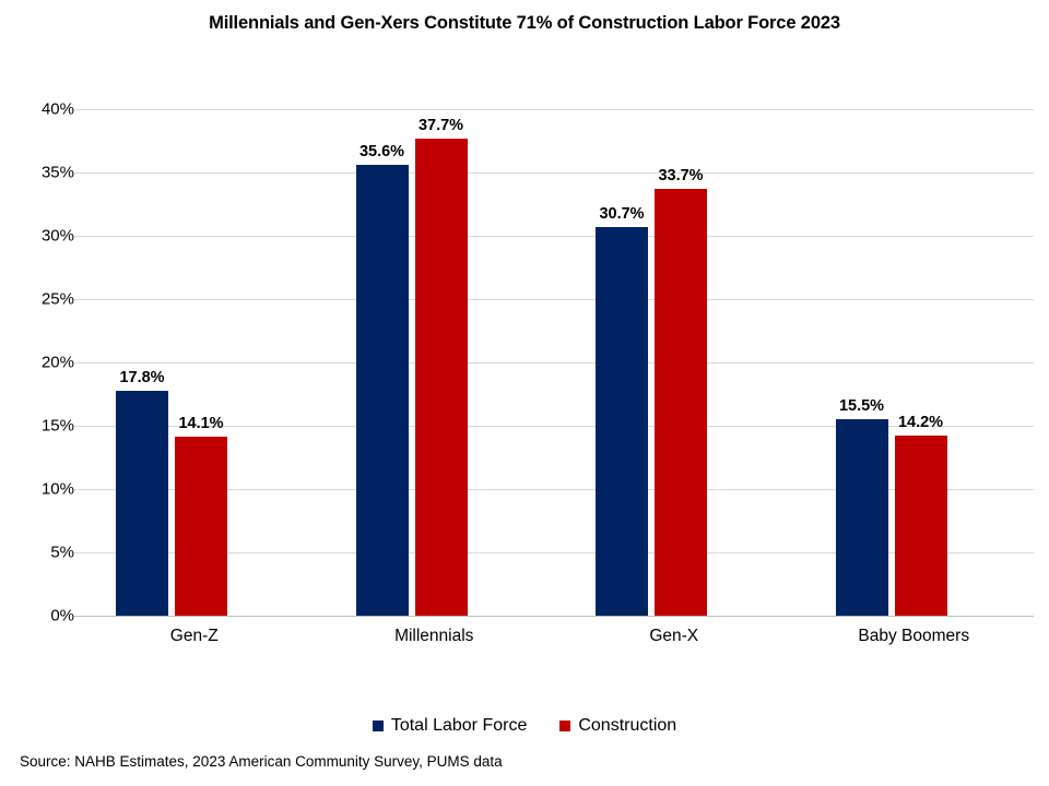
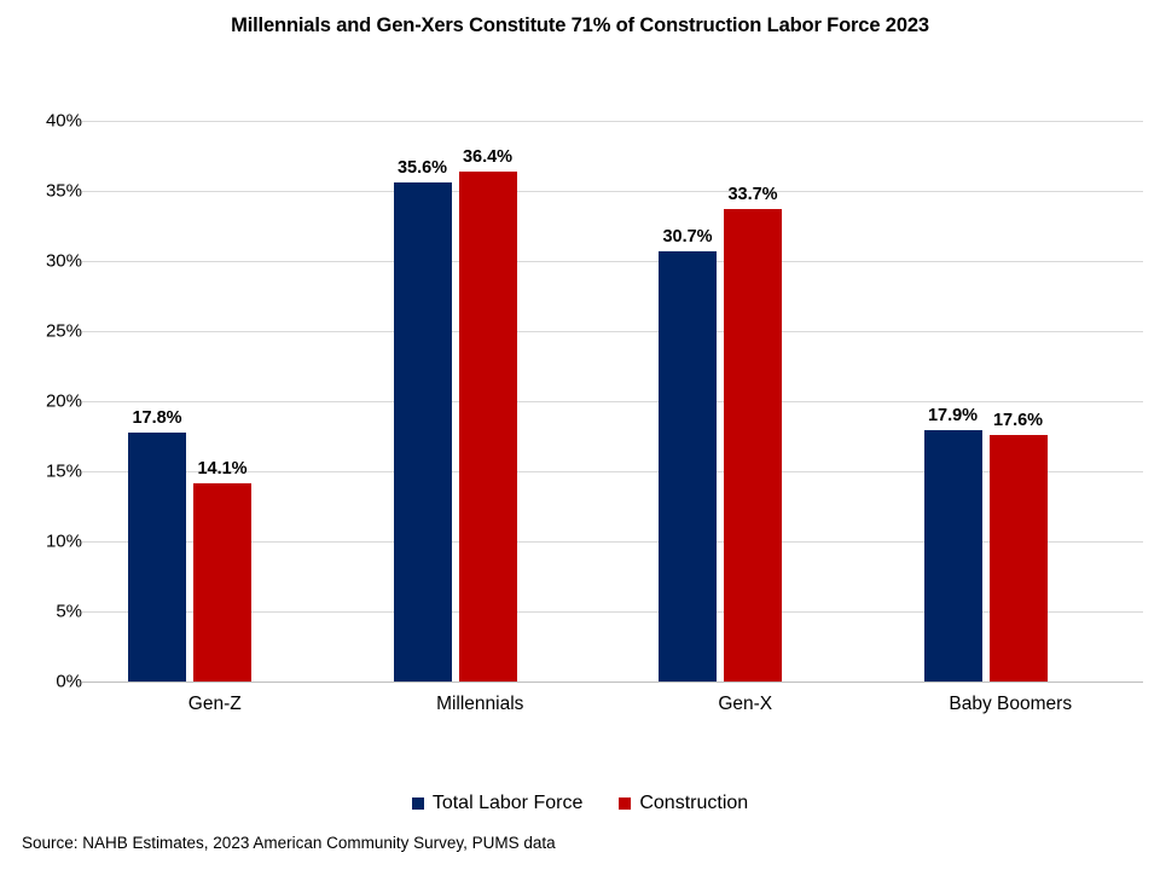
Construction/Millennials: 37.7% -> 36.4%
Total Labor Force/Baby Boomers: 15.5% -> 17.9%
Construction/Baby Boomers: 14.2% -> 17.6%
